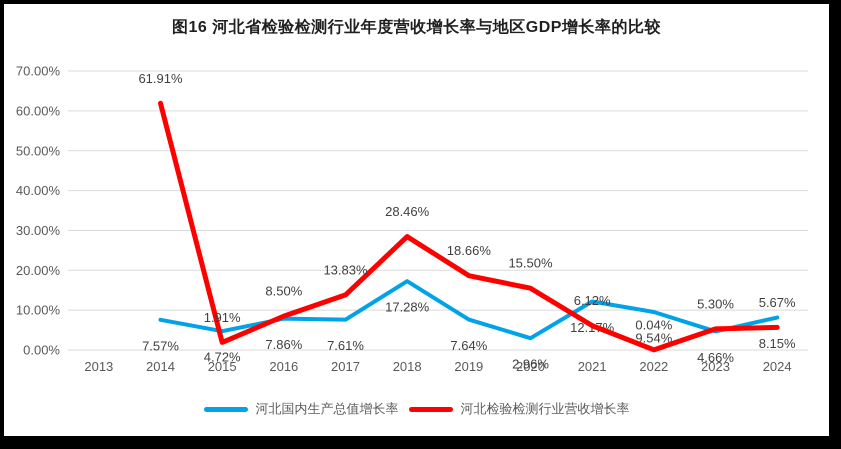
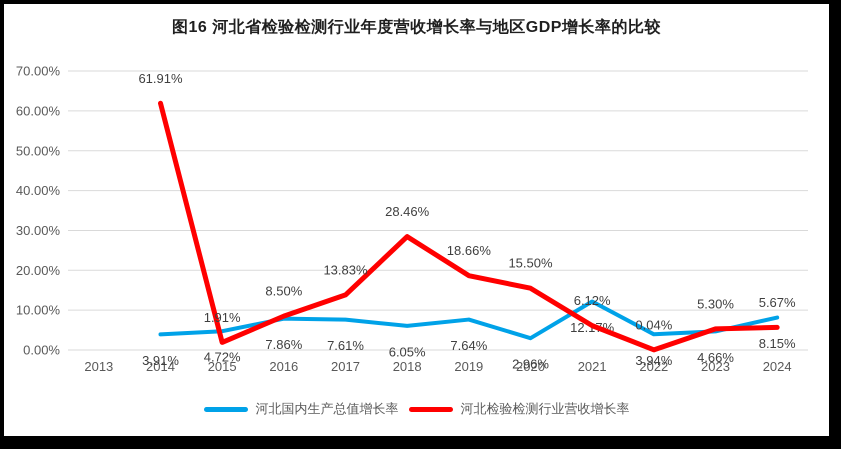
河北国内生产总值增长率/2014: 7.57% -> 3.91%
河北国内生产总值增长率/2018: 17.28% -> 6.05%
河北国内生产总值增长率/2022: 9.54% -> 3.94%
